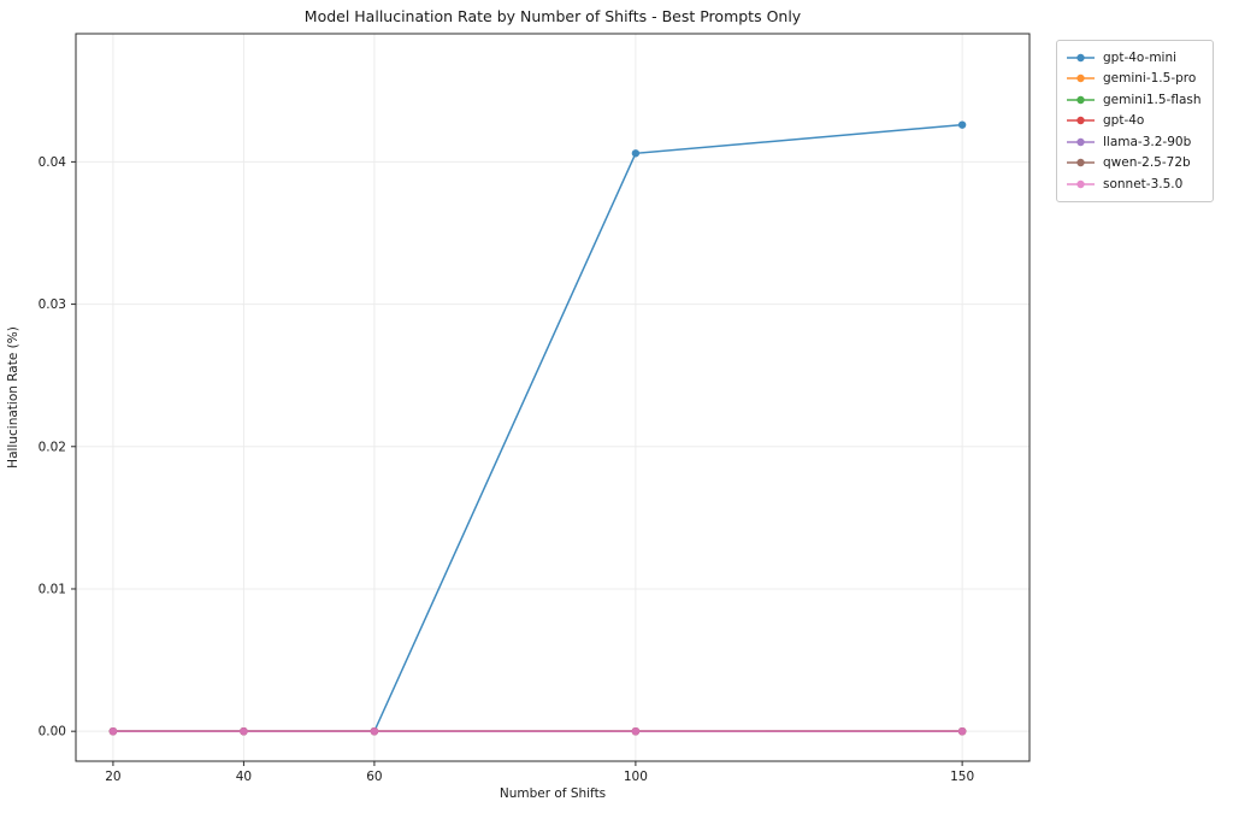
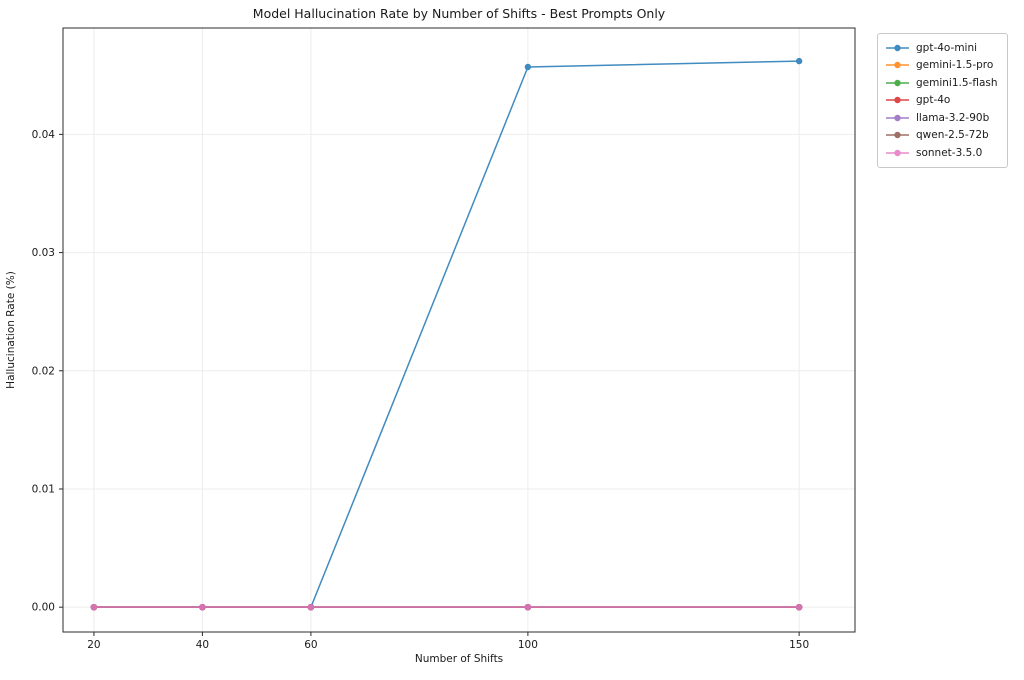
gpt-4o-mini/100: 0.0406 -> 0.0457
gpt-4o-mini/150: 0.0426 -> 0.0462
